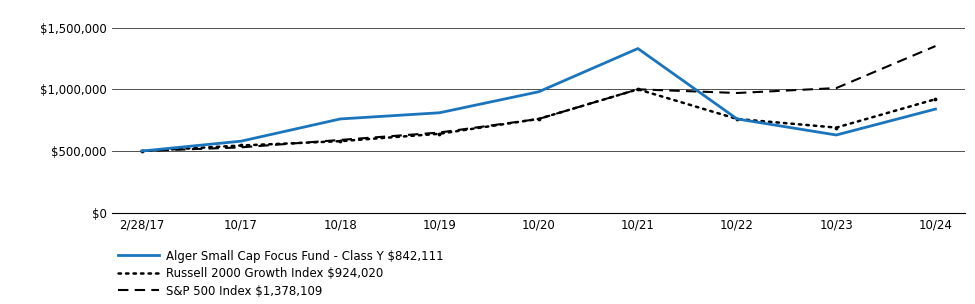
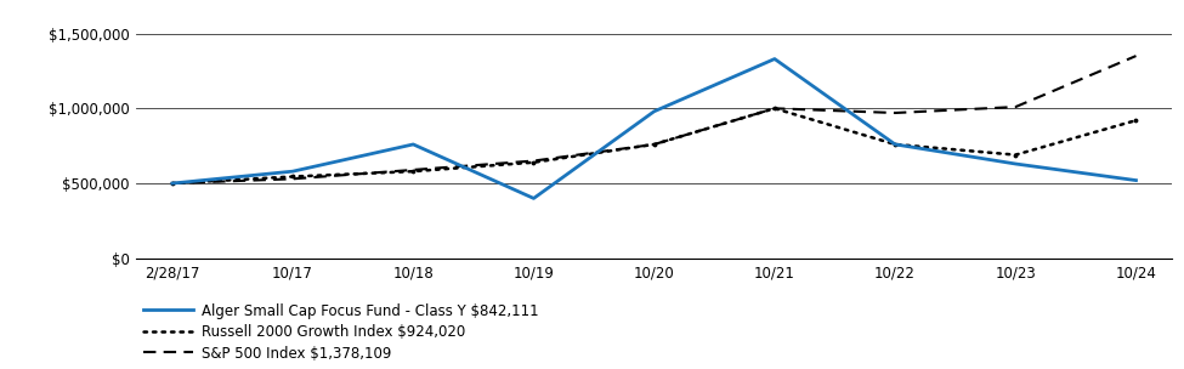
Alger Small Cap Focus Fund - Class Y $842,111/10/19: $810,000 -> $400,000
Alger Small Cap Focus Fund - Class Y $842,111/10/24: $840,000 -> $520,000
